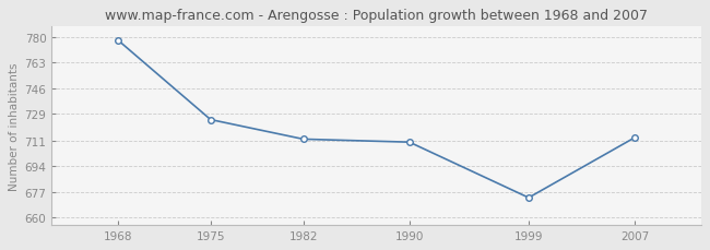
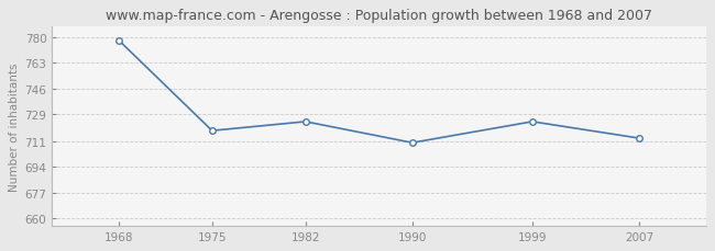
1975: 725 -> 718
1982: 712 -> 724
1999: 673 -> 724
